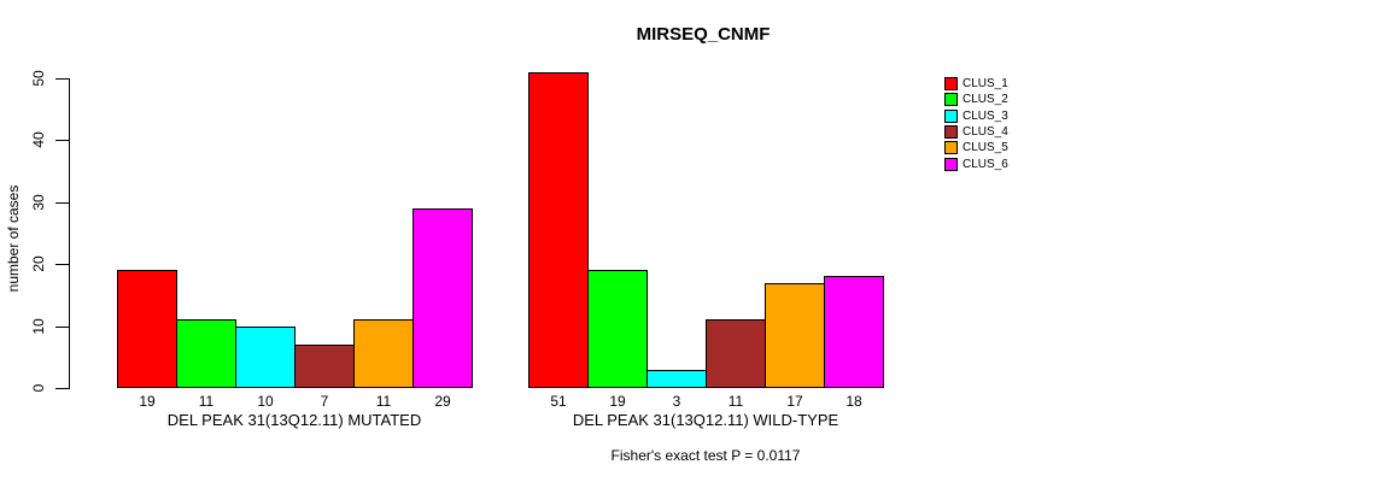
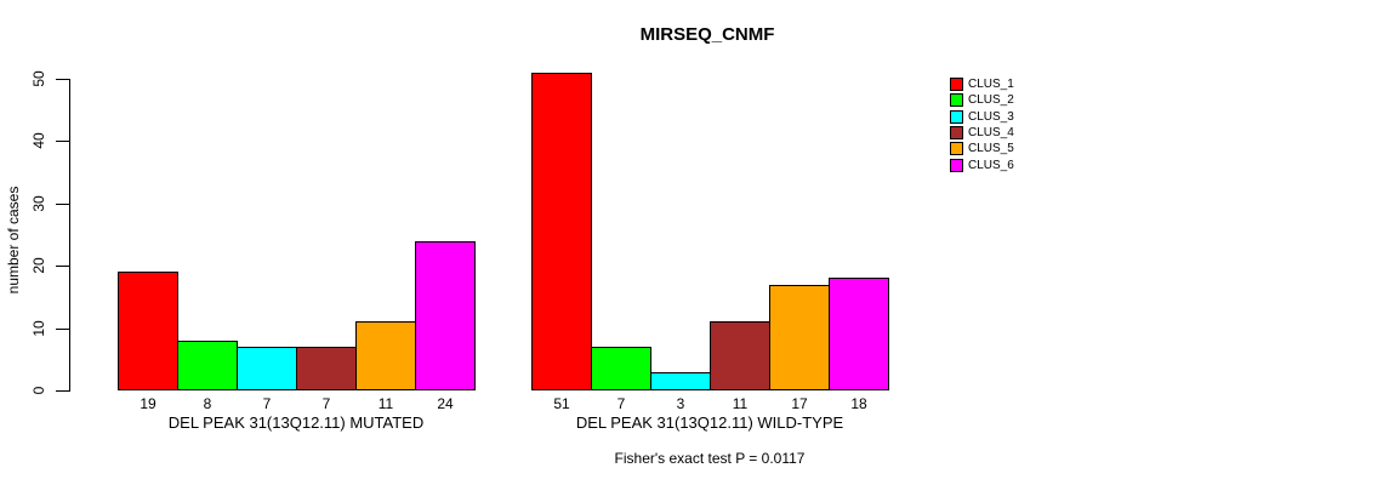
CLUS_2/DEL PEAK 31(13Q12.11) MUTATED: 11 -> 8
CLUS_3/DEL PEAK 31(13Q12.11) MUTATED: 10 -> 7
CLUS_6/DEL PEAK 31(13Q12.11) MUTATED: 29 -> 24
CLUS_2/DEL PEAK 31(13Q12.11) WILD-TYPE: 19 -> 7
